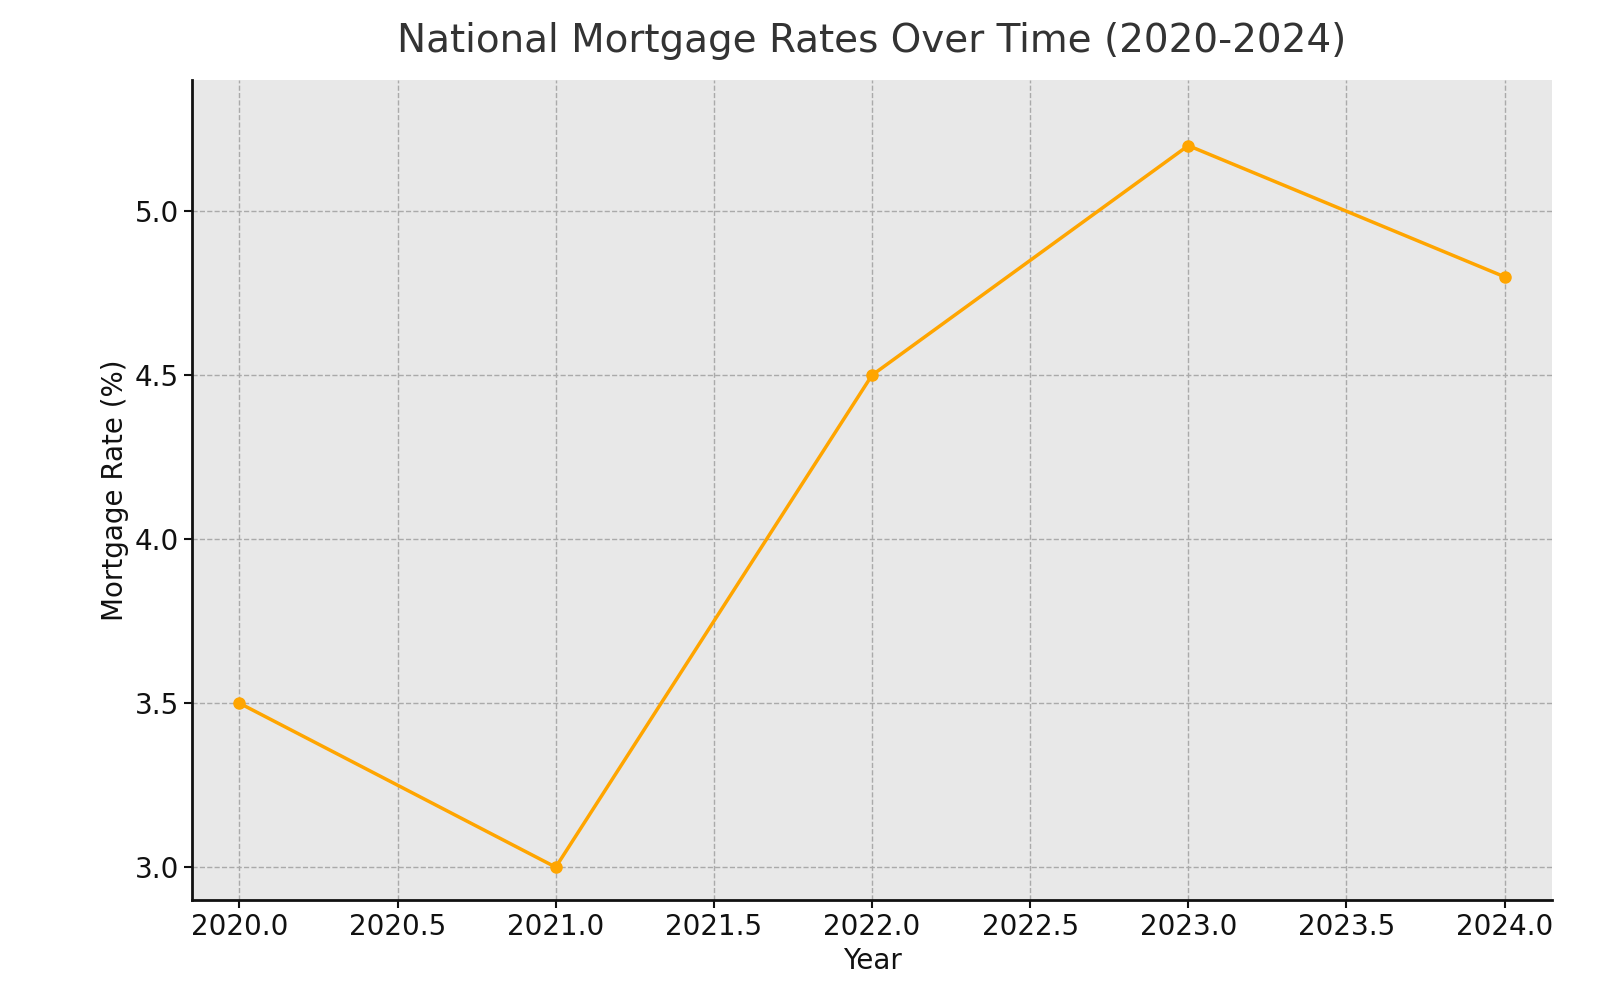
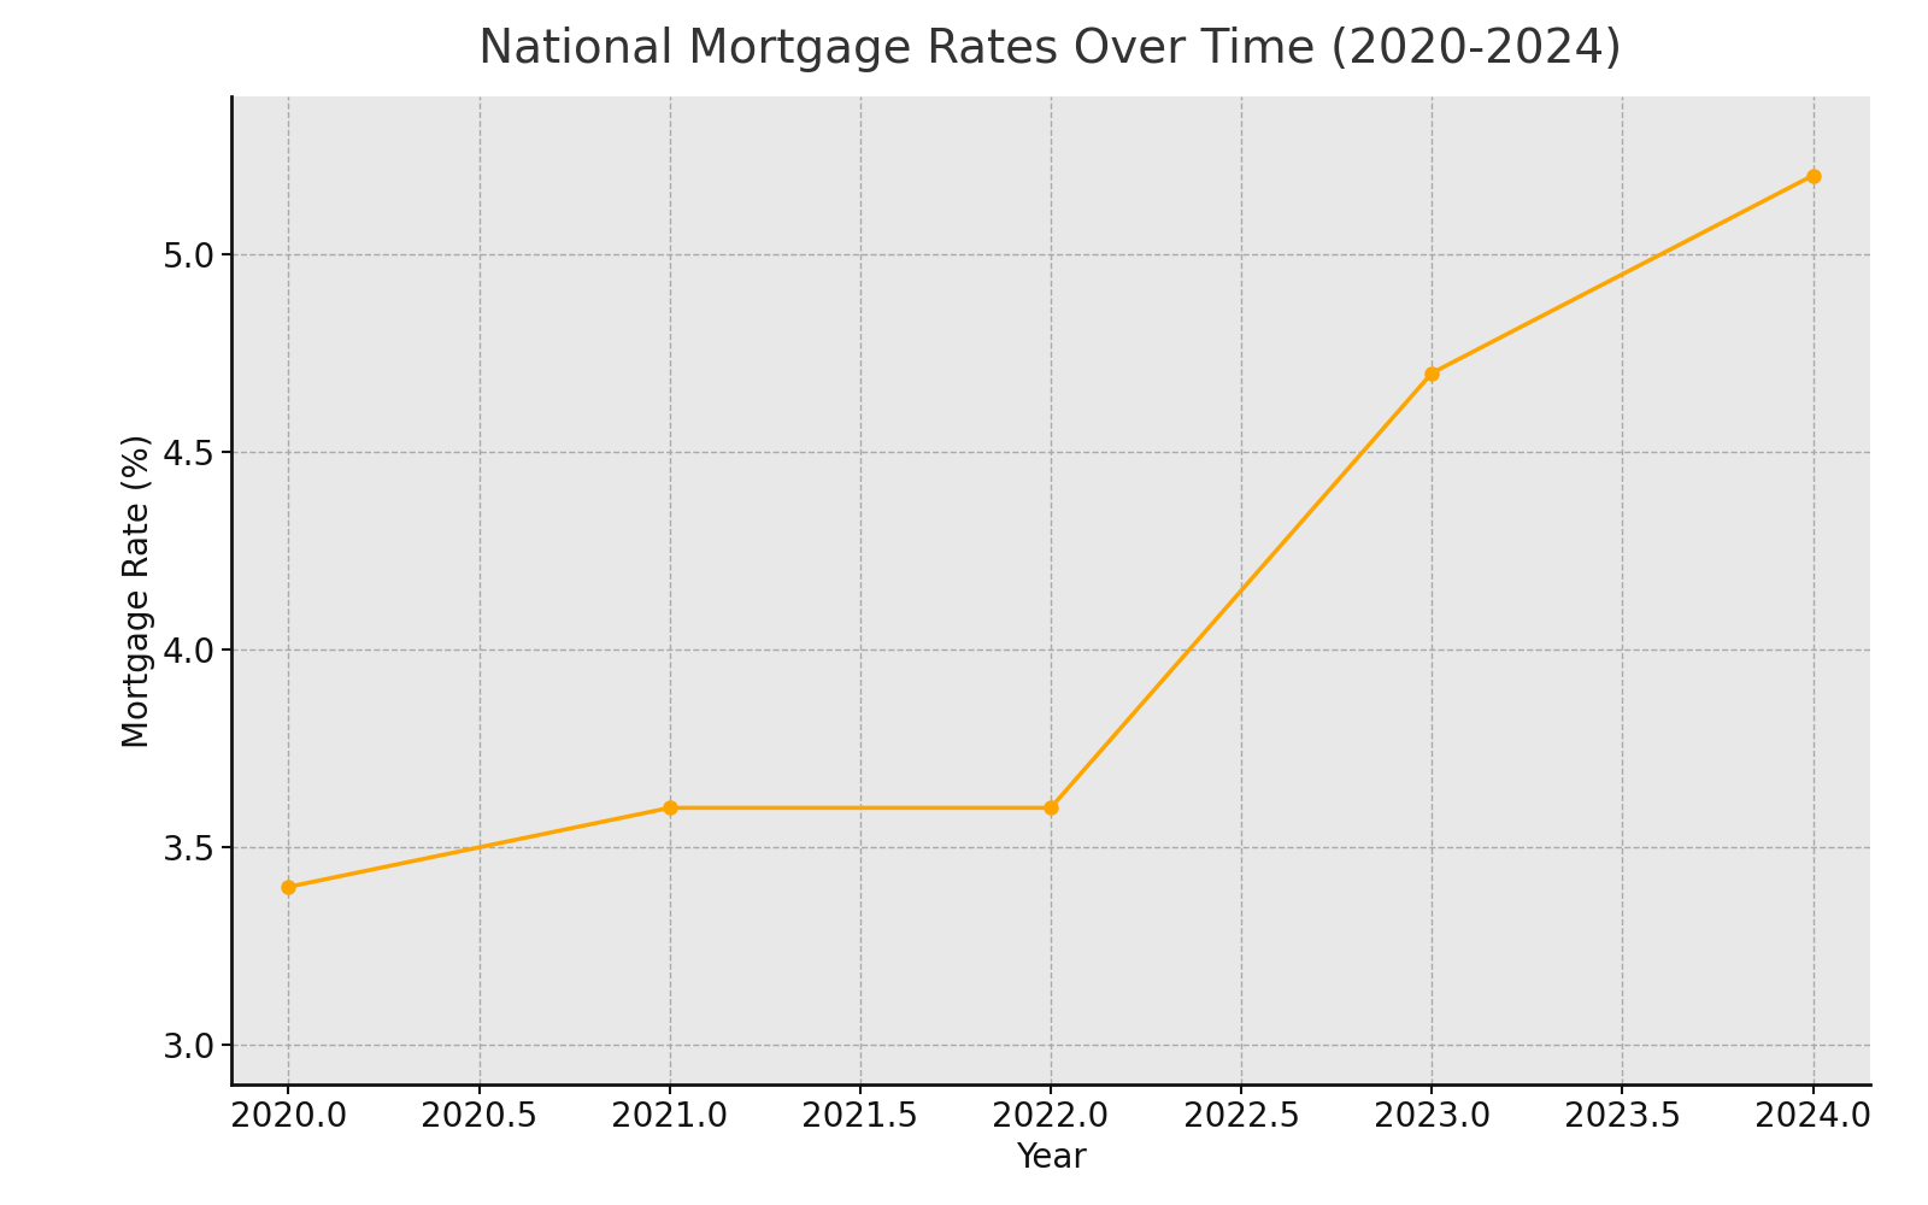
2020.0: 3.5 -> 3.4
2021.0: 3.0 -> 3.6
2022.0: 4.5 -> 3.6
2023.0: 5.2 -> 4.7
2024.0: 4.8 -> 5.2
